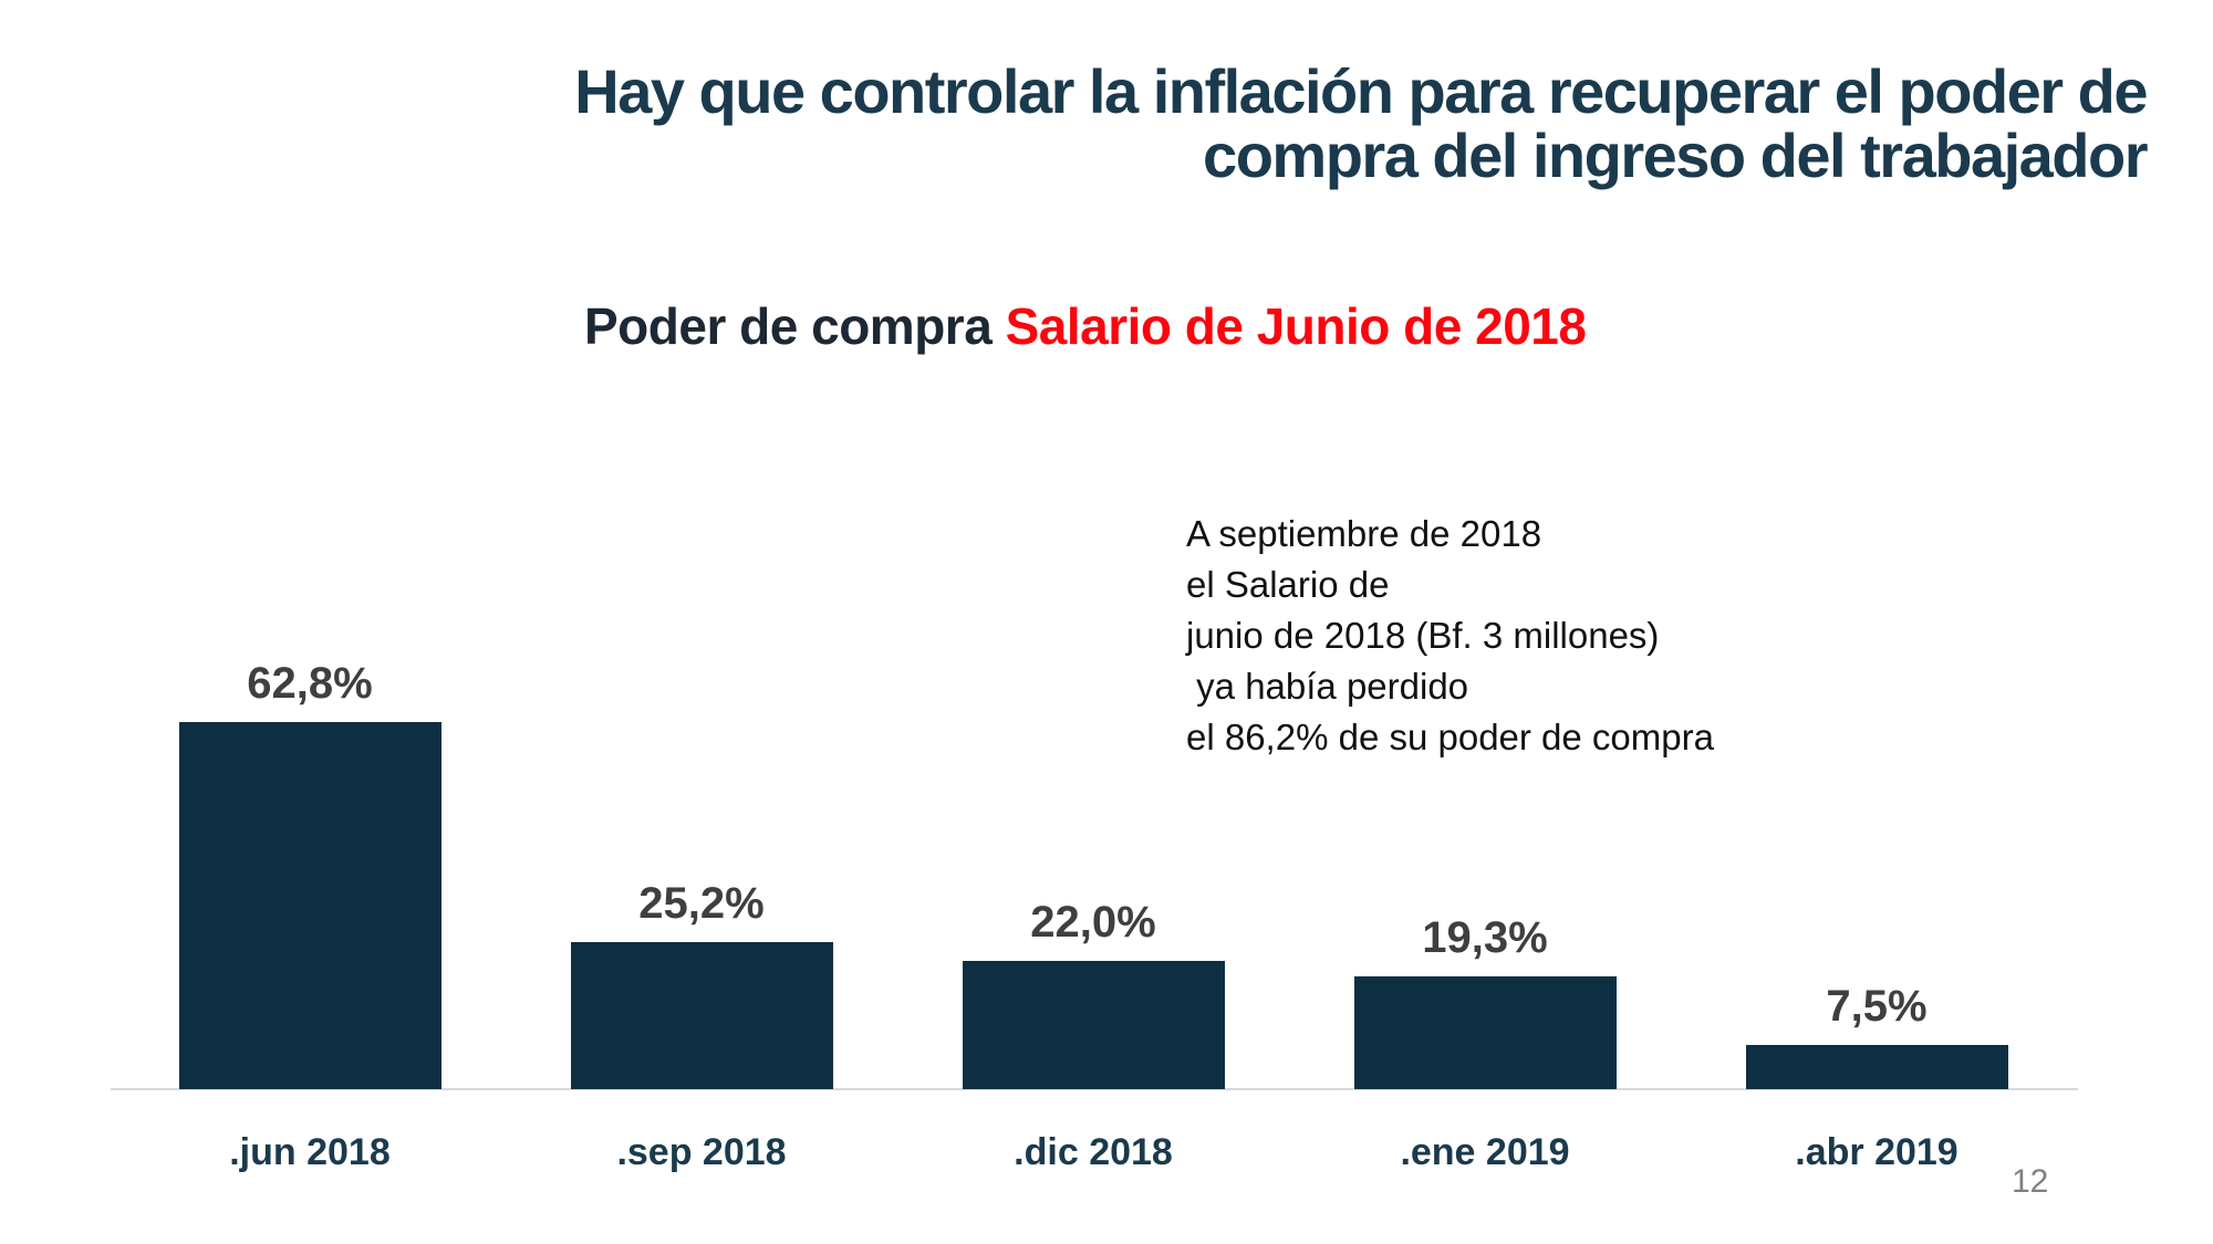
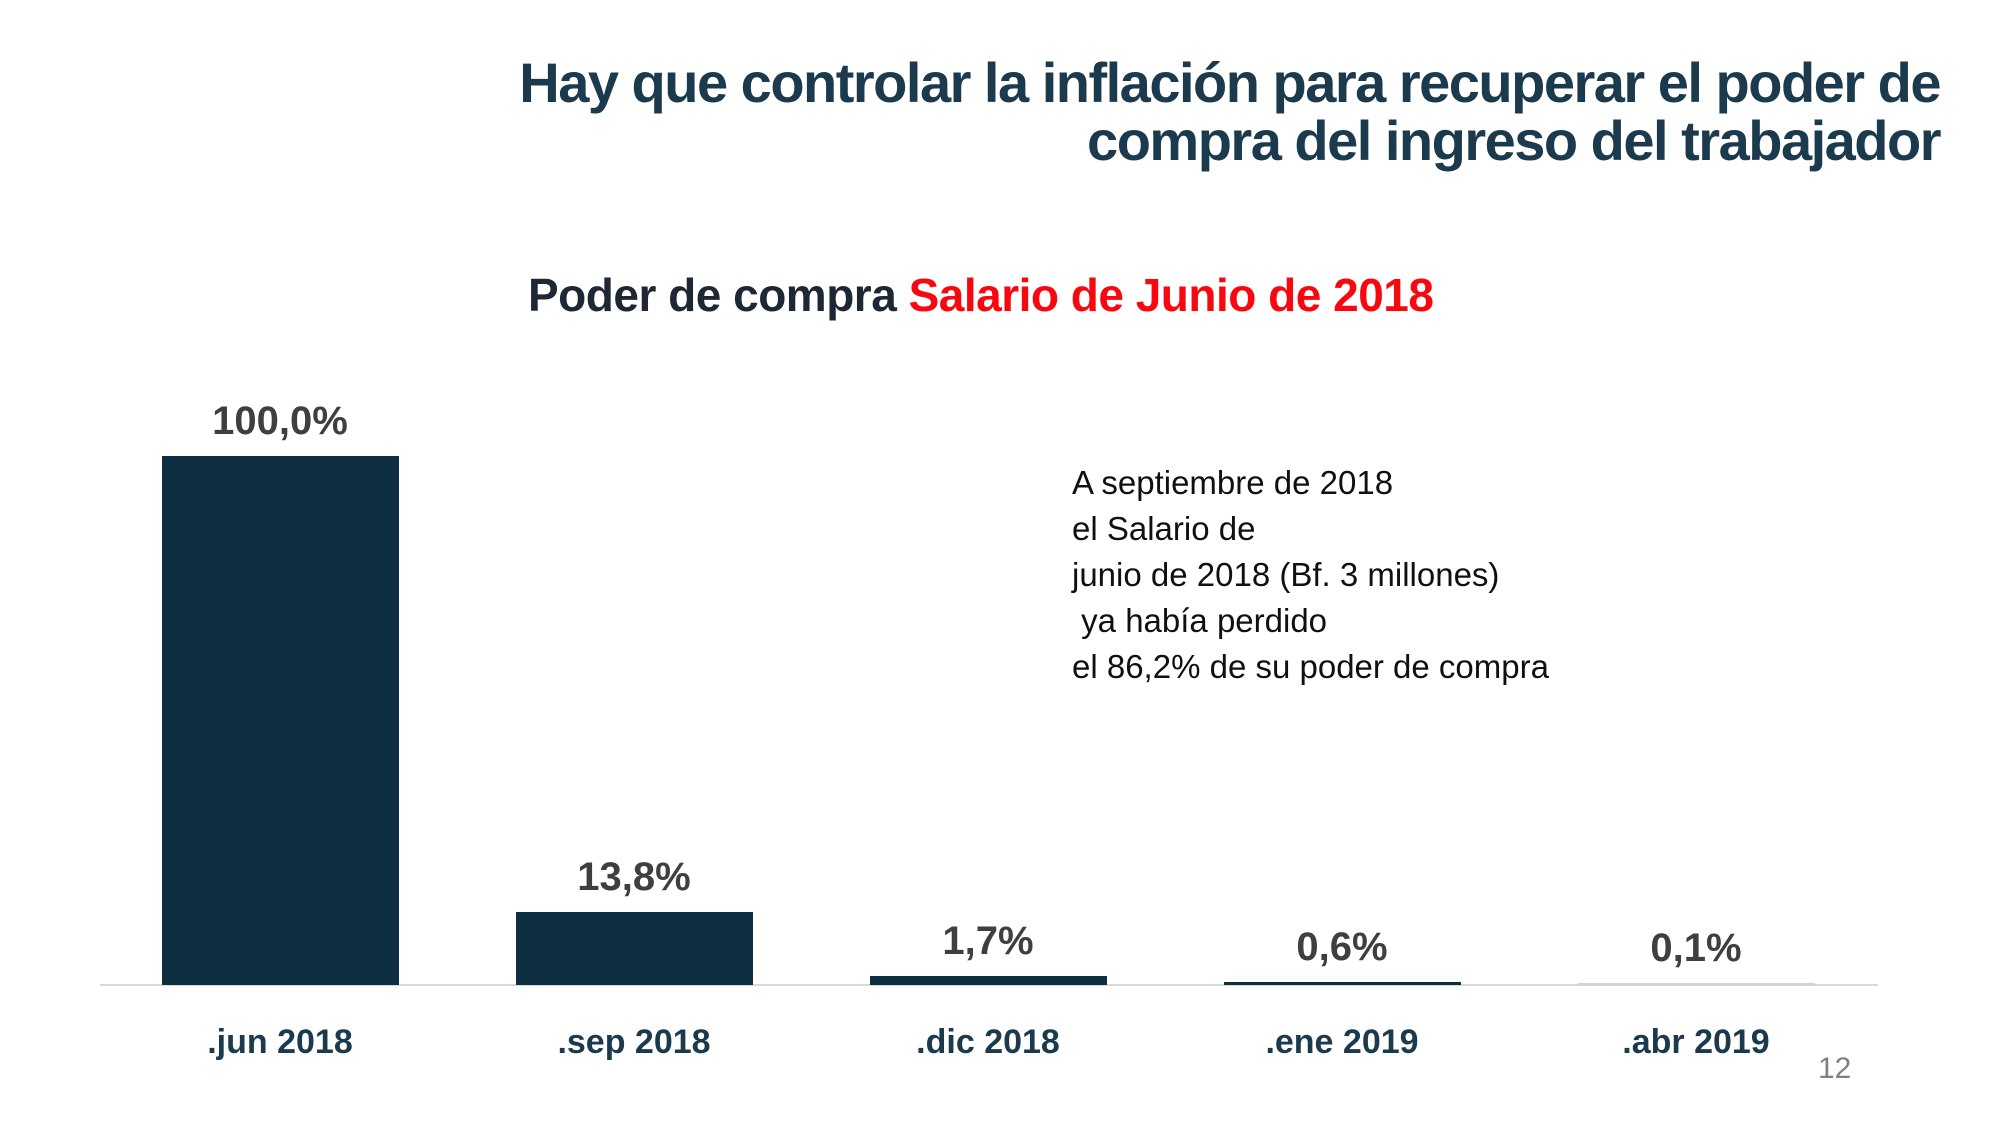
.jun 2018: 62,8% -> 100,0%
.sep 2018: 25,2% -> 13,8%
.dic 2018: 22,0% -> 1,7%
.ene 2019: 19,3% -> 0,6%
.abr 2019: 7,5% -> 0,1%
